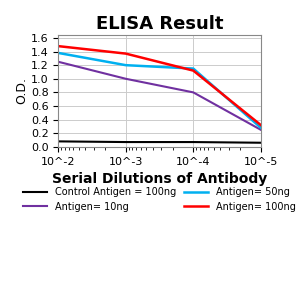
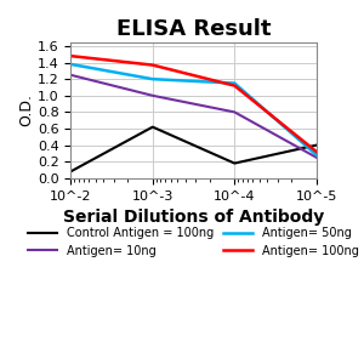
Control Antigen = 100ng/10^-3: 0.07 -> 0.62
Control Antigen = 100ng/10^-4: 0.07 -> 0.18
Control Antigen = 100ng/10^-5: 0.06 -> 0.40
